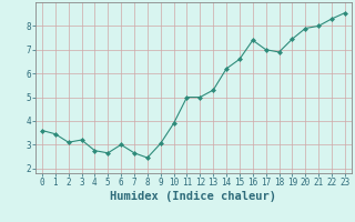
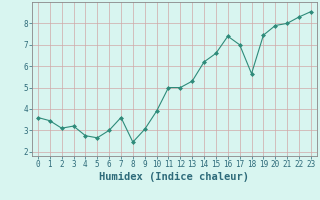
7: 2.65 -> 3.60
18: 6.90 -> 5.65
